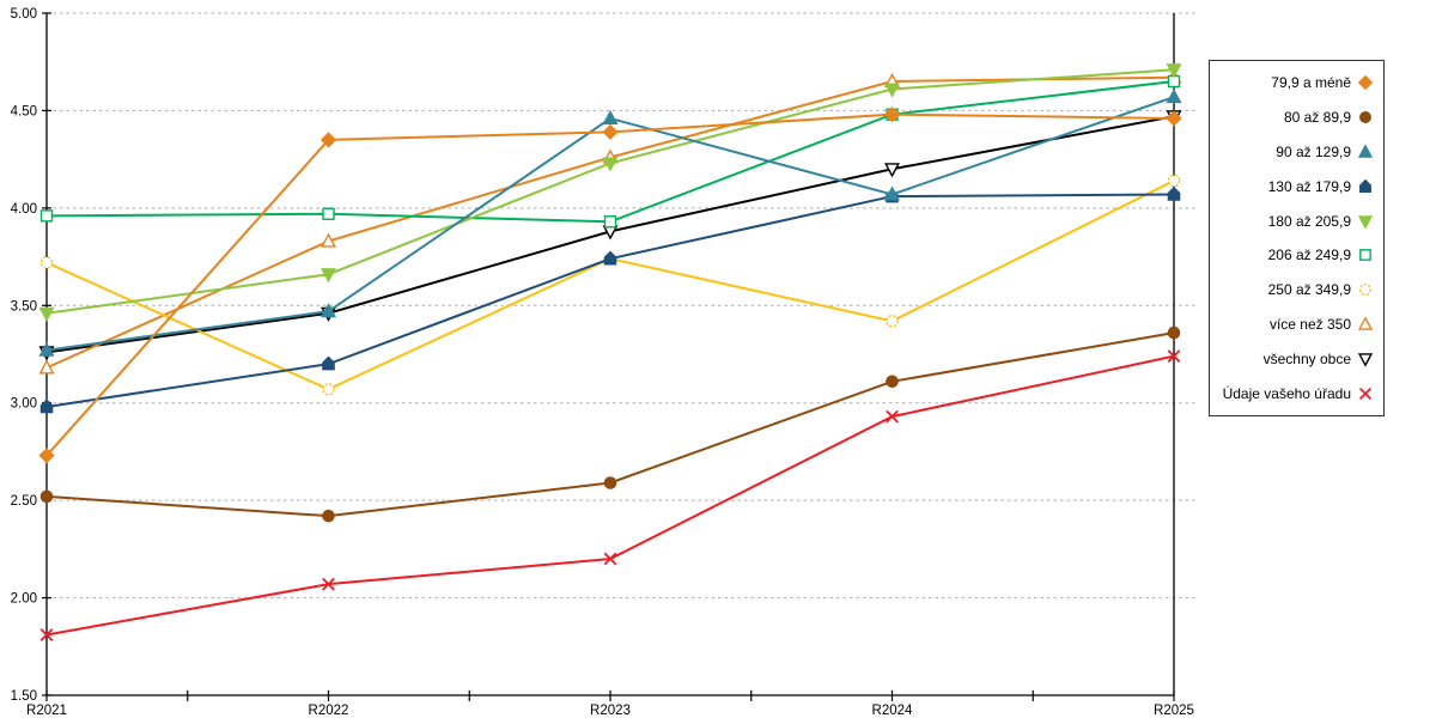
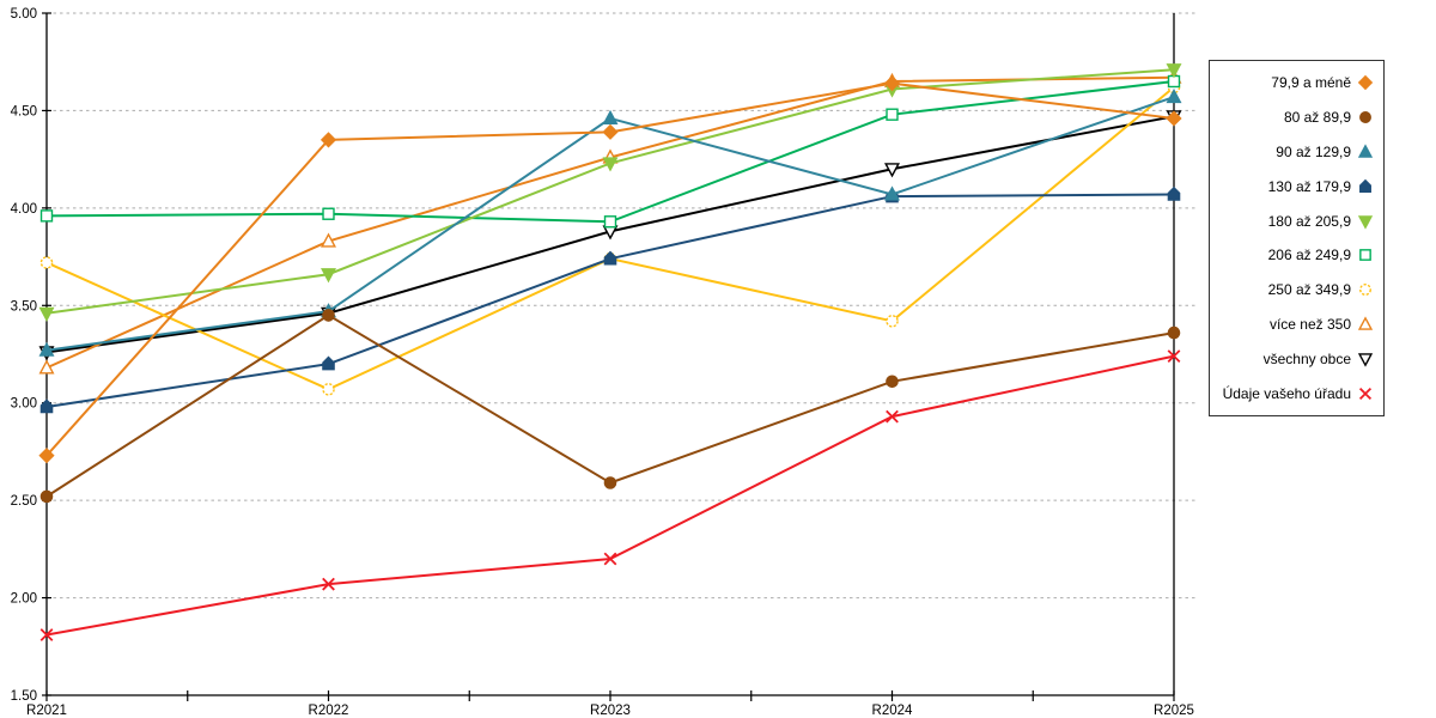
80 až 89,9/R2022: 2.42 -> 3.45
79,9 a méně/R2024: 4.48 -> 4.64
250 až 349,9/R2025: 4.14 -> 4.62
